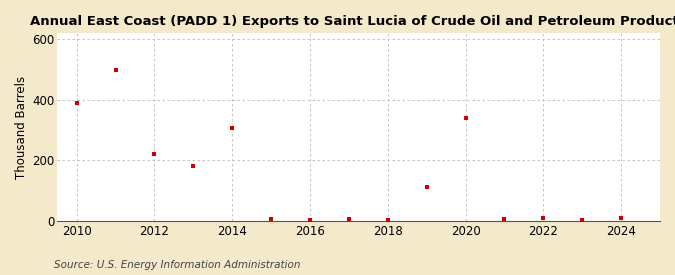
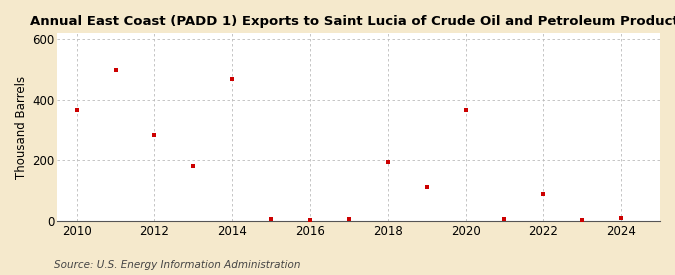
2010: 390 -> 365
2012: 220 -> 285
2014: 308 -> 470
2018: 3 -> 195
2020: 340 -> 365
2022: 10 -> 90
